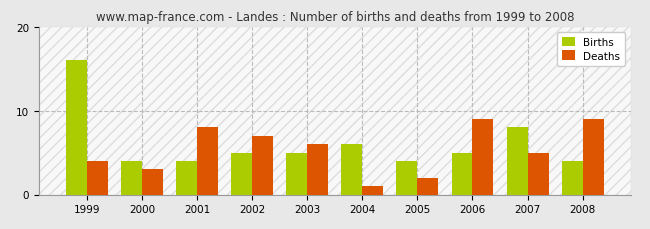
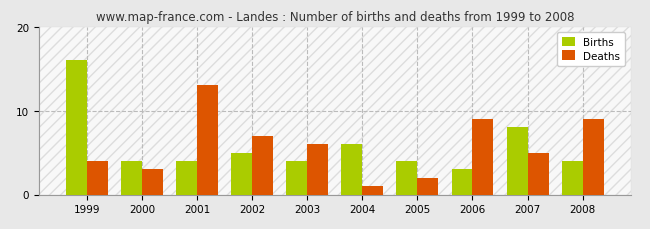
Deaths/2001: 8 -> 13
Births/2003: 5 -> 4
Births/2006: 5 -> 3
